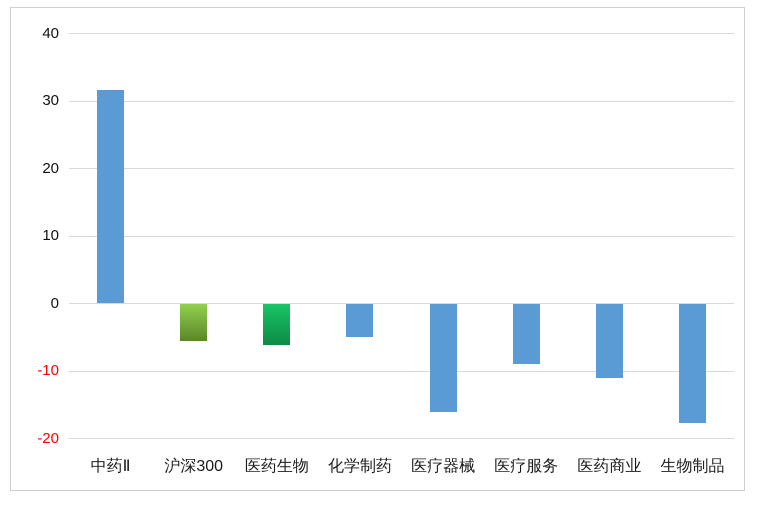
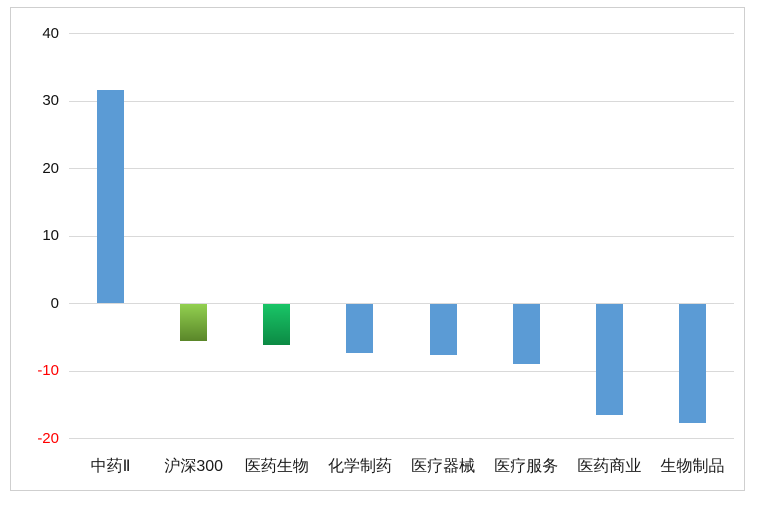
化学制药: -5 -> -7
医疗器械: -16 -> -8
医药商业: -11 -> -16
